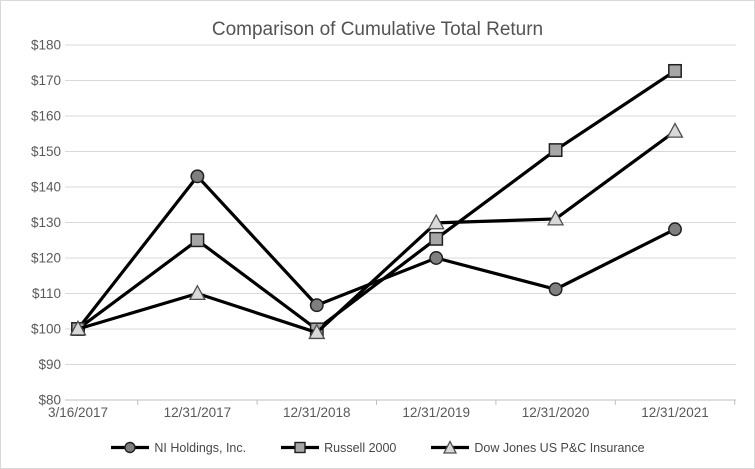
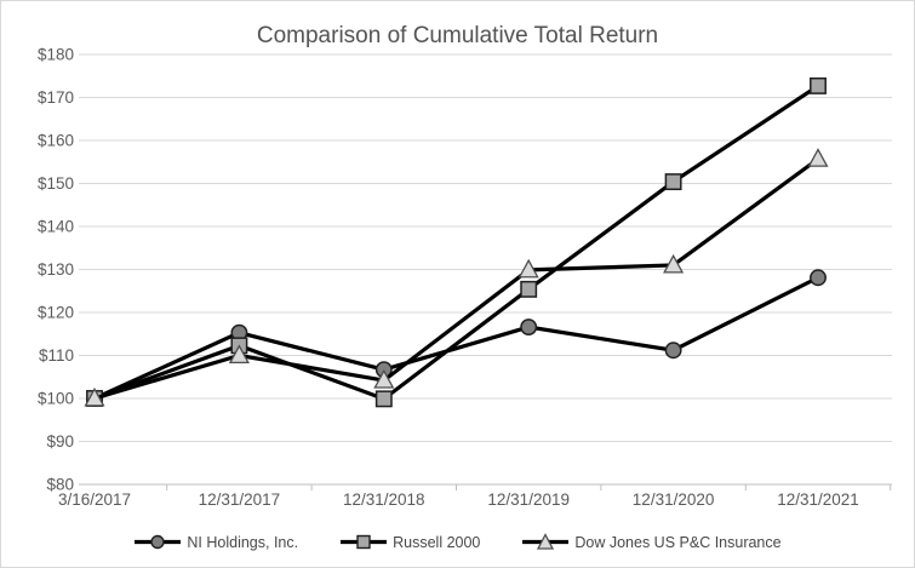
NI Holdings, Inc./12/31/2017: $143 -> $115
Russell 2000/12/31/2017: $125 -> $112
Dow Jones US P&C Insurance/12/31/2018: $99 -> $104
NI Holdings, Inc./12/31/2019: $120 -> $117
